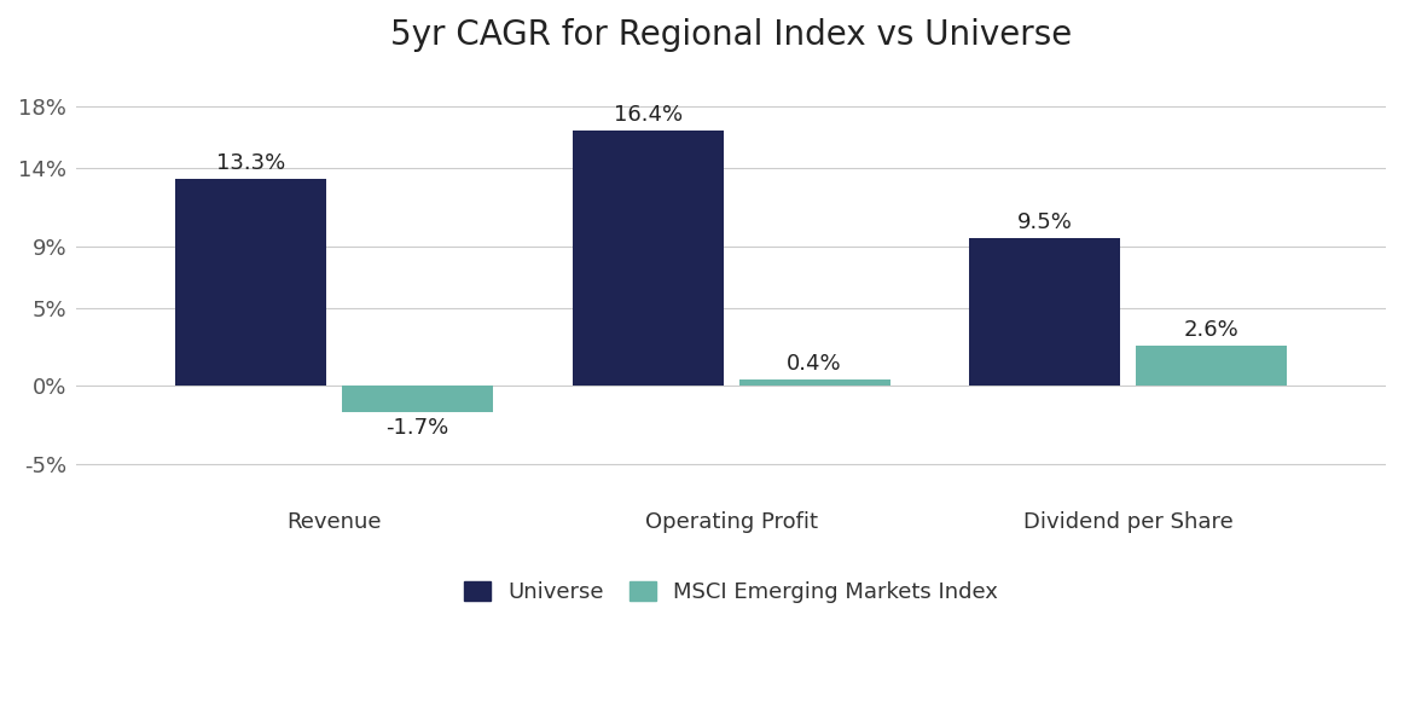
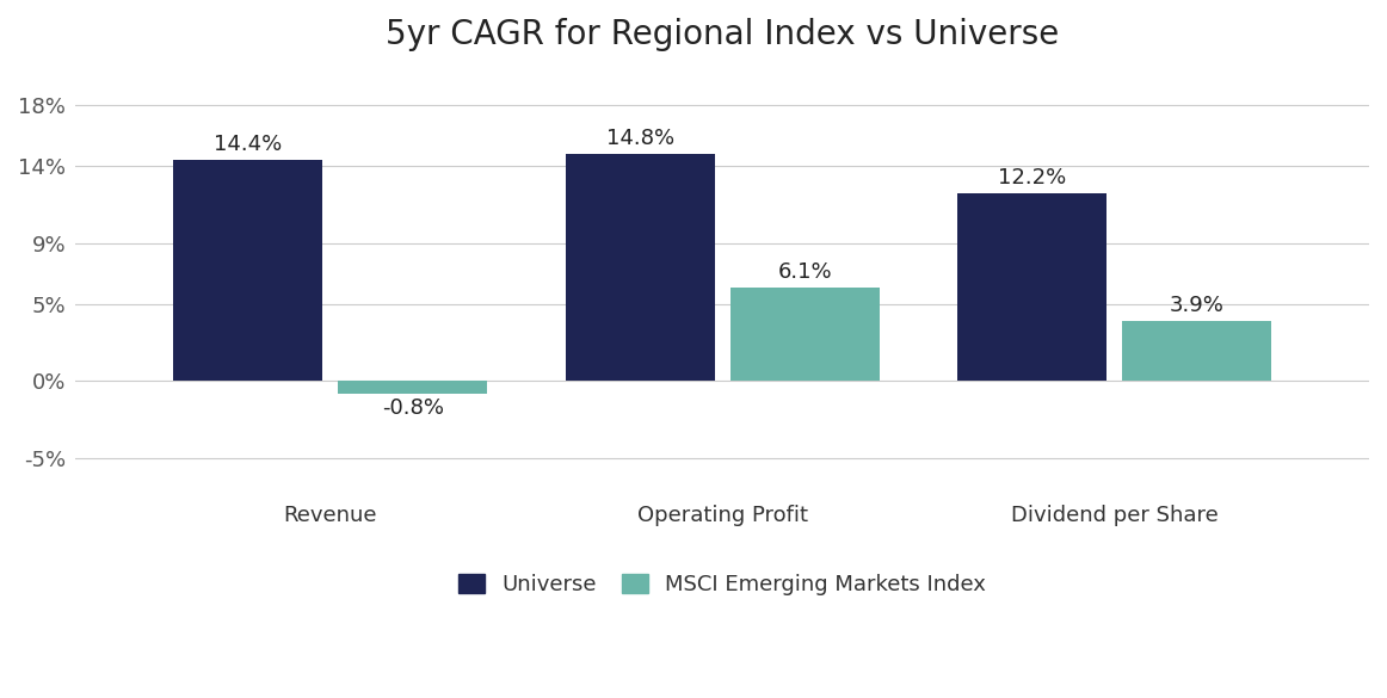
Universe/Revenue: 13.3% -> 14.4%
MSCI Emerging Markets Index/Revenue: -1.7% -> -0.8%
Universe/Operating Profit: 16.4% -> 14.8%
MSCI Emerging Markets Index/Operating Profit: 0.4% -> 6.1%
Universe/Dividend per Share: 9.5% -> 12.2%
MSCI Emerging Markets Index/Dividend per Share: 2.6% -> 3.9%
